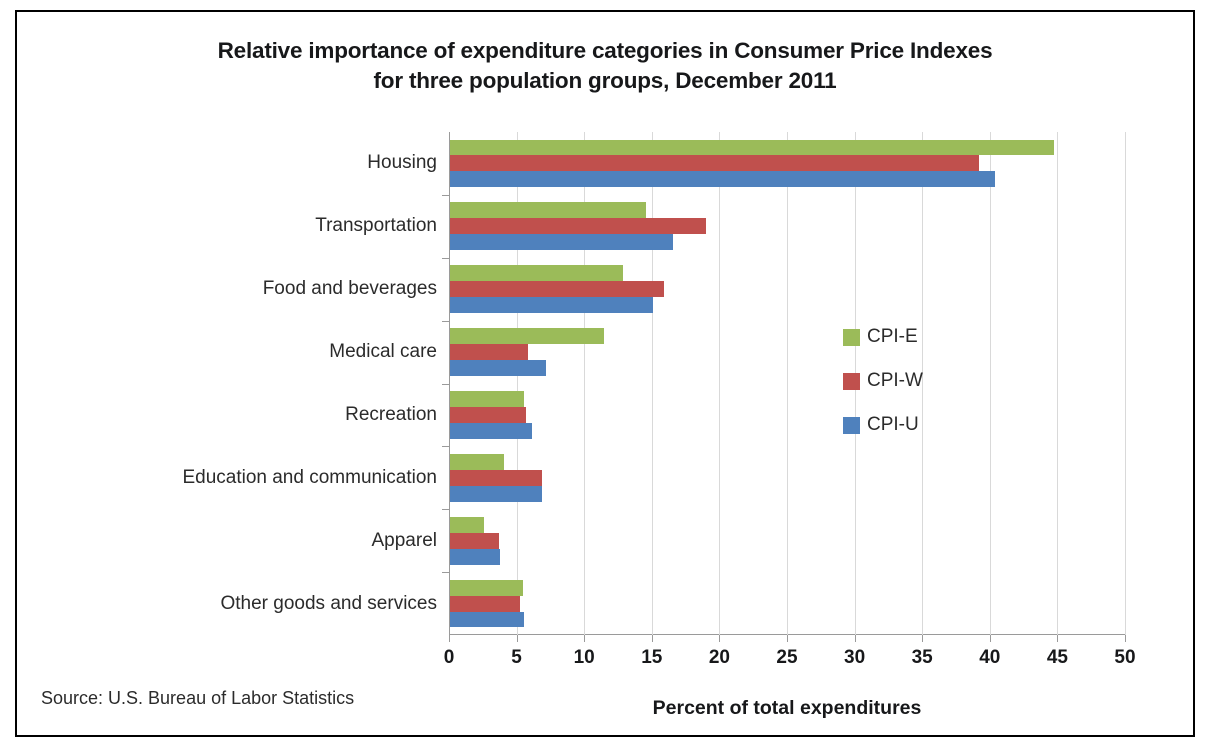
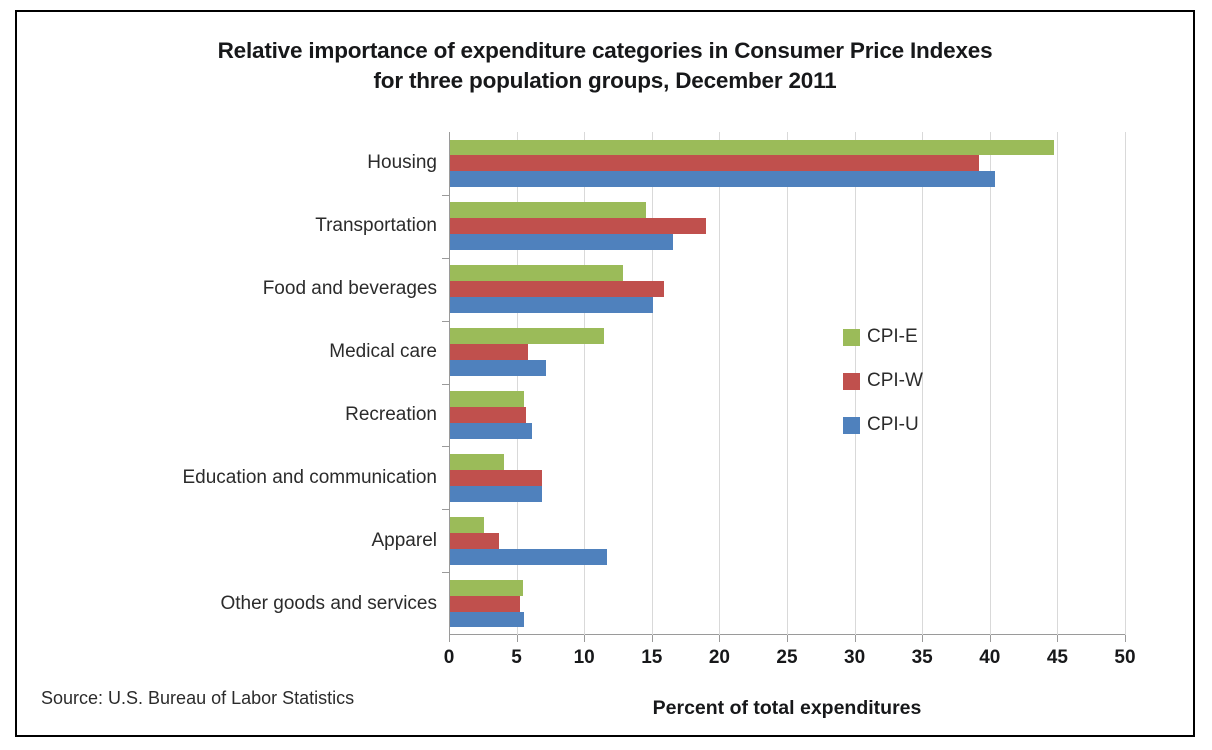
CPI-U/Apparel: 3.7 -> 11.6
